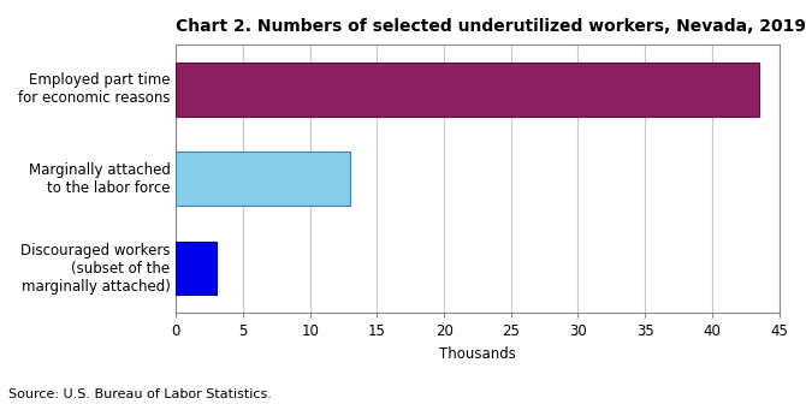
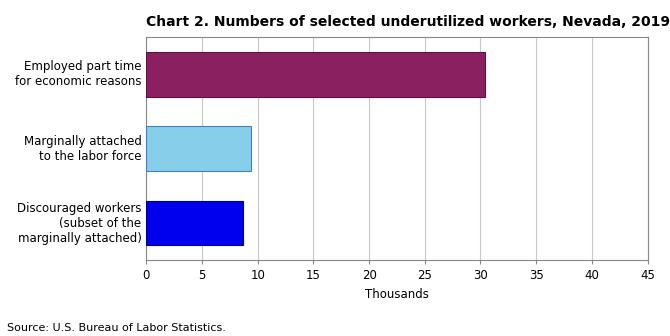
Employed part time for economic reasons: 43.5 -> 30.4
Marginally attached to the labor force: 13.0 -> 9.4
Discouraged workers (subset of the marginally attached): 3.0 -> 8.7
